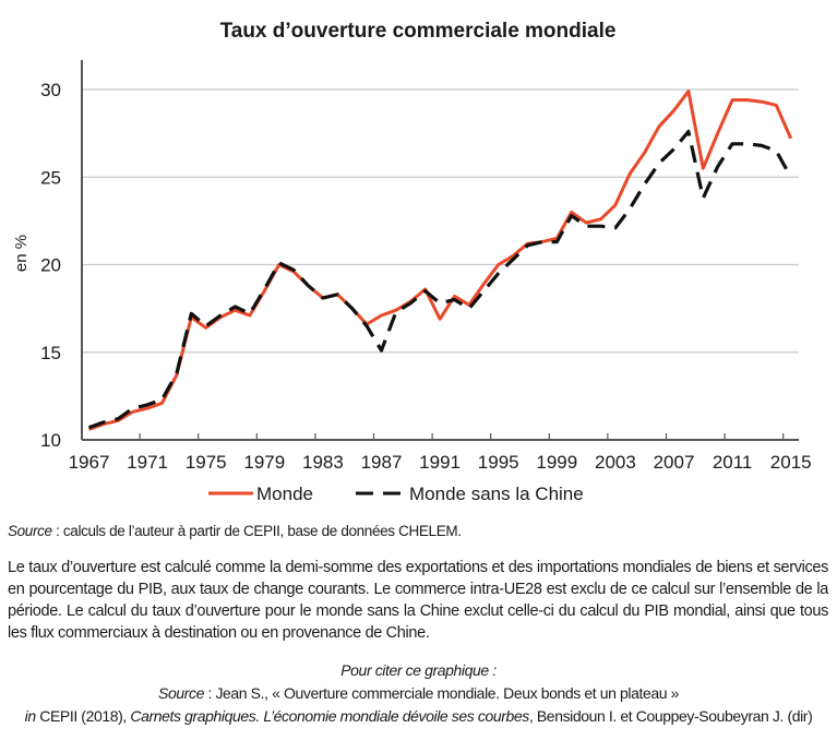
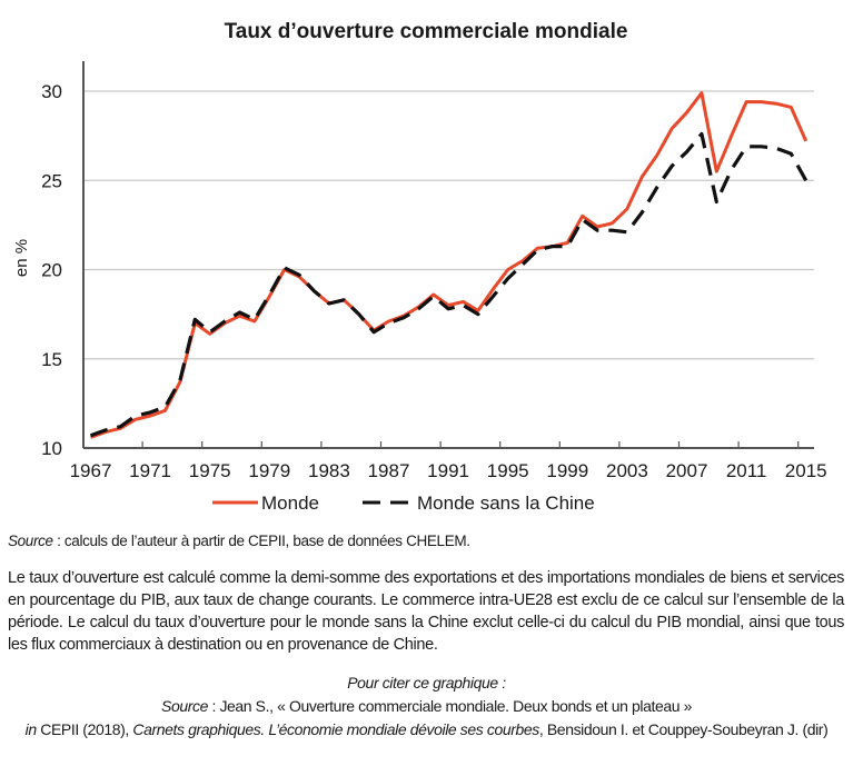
Monde sans la Chine/1987: 15.1 -> 17.0
Monde/1991: 16.9 -> 18.0
